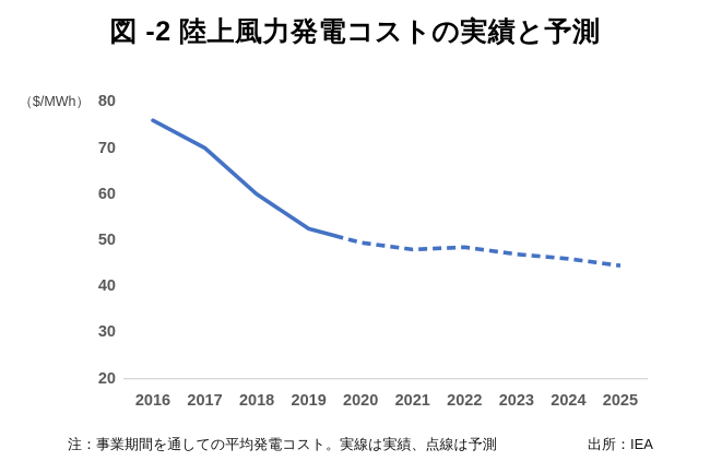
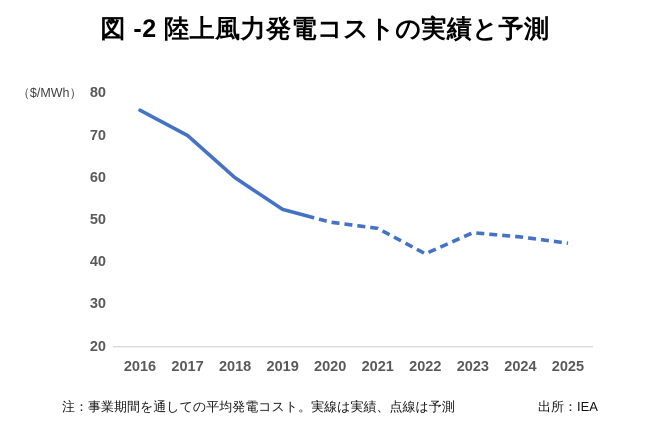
2022: 48 -> 42
